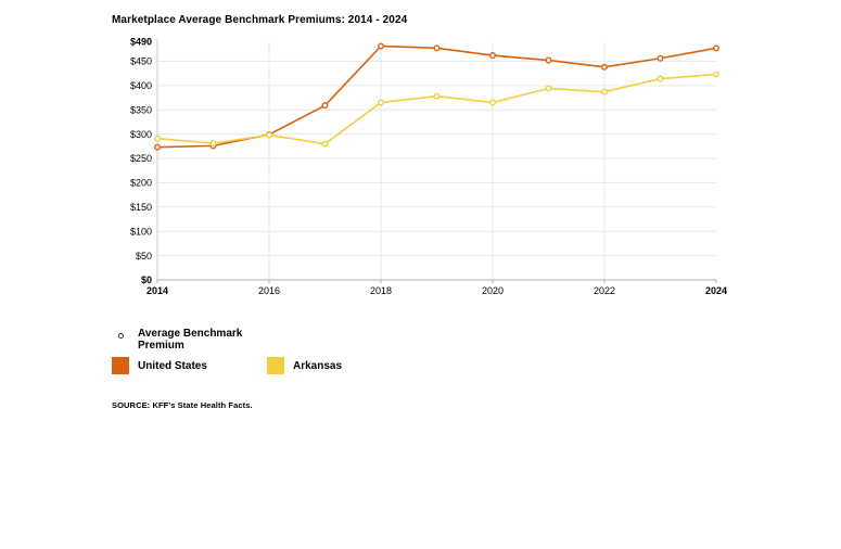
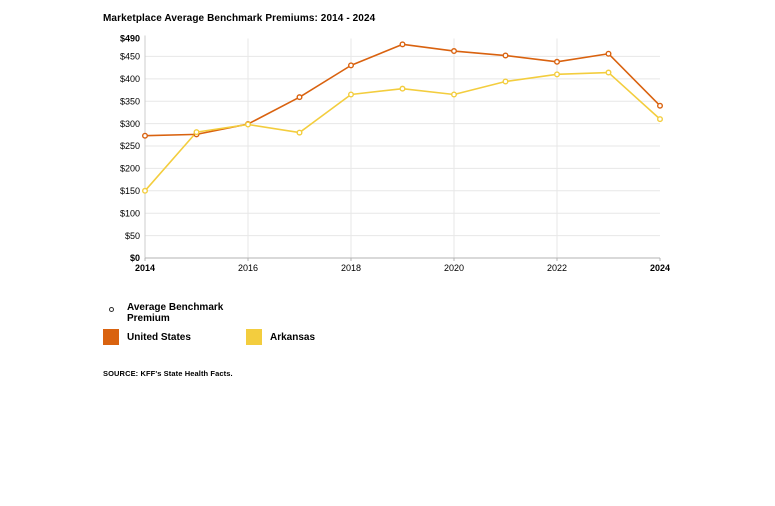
Arkansas/2014: $290 -> $150
United States/2018: $480 -> $430
Arkansas/2022: $390 -> $410
United States/2024: $480 -> $340
Arkansas/2024: $420 -> $310
